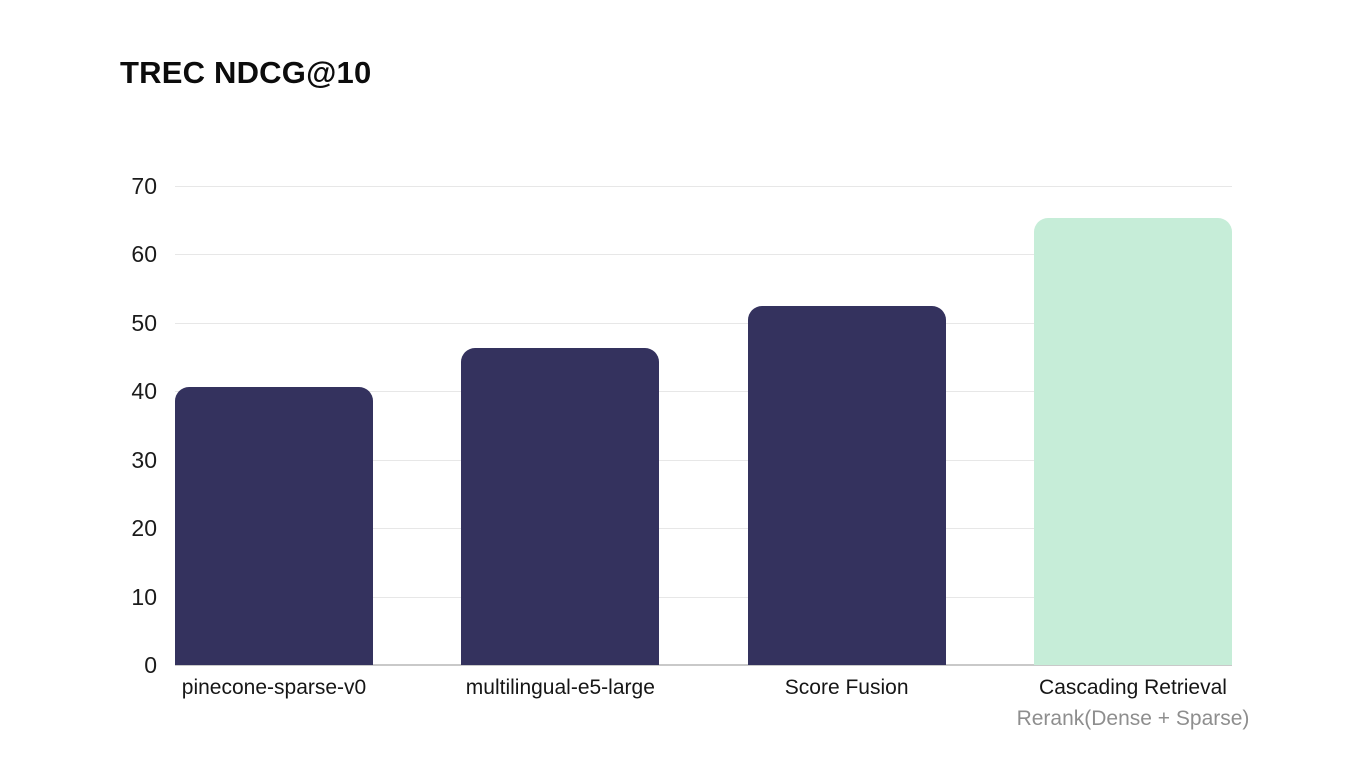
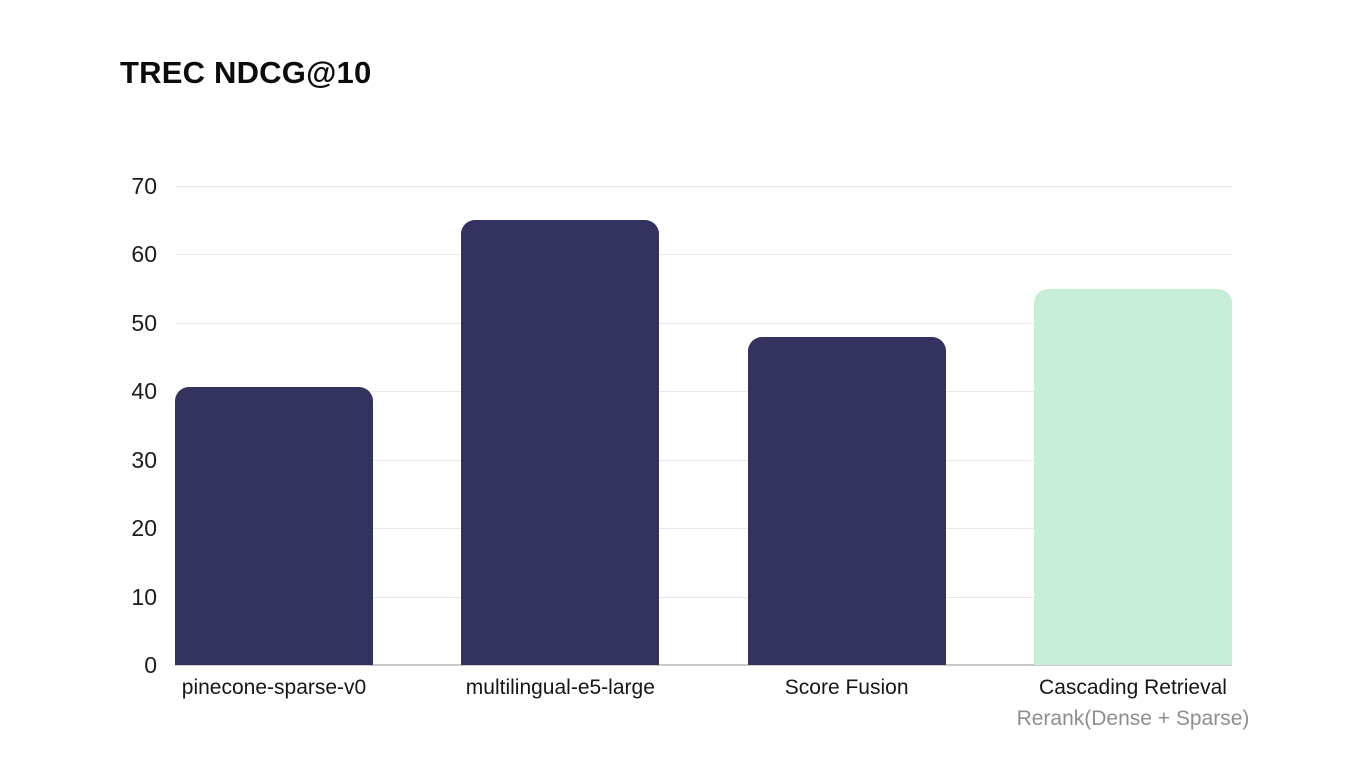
multilingual-e5-large: 46 -> 65
Score Fusion: 52 -> 48
Cascading Retrieval: 65 -> 55
